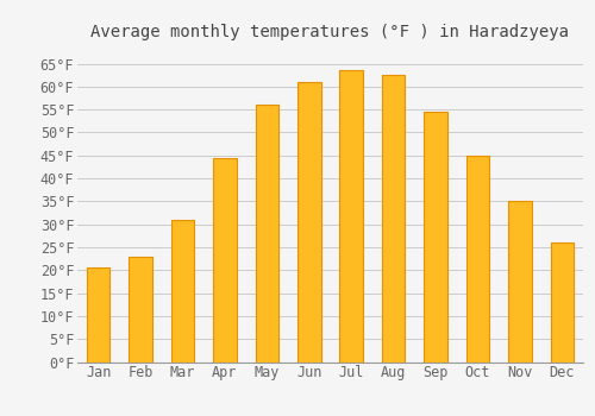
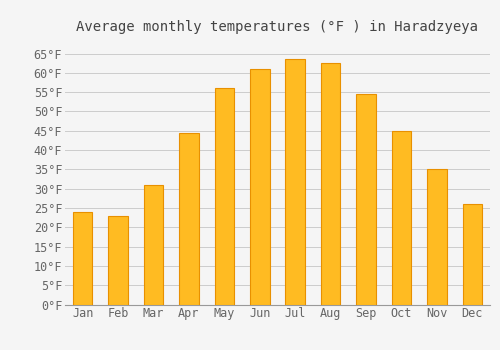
Jan: 20.5°F -> 24.0°F
